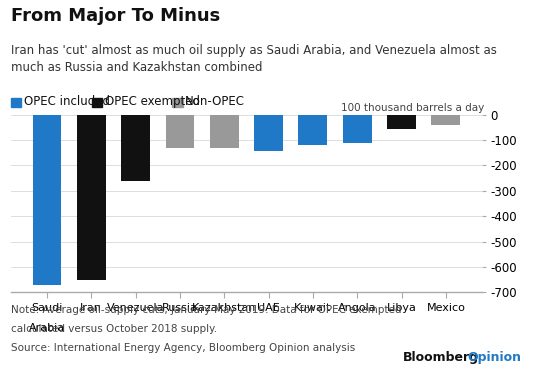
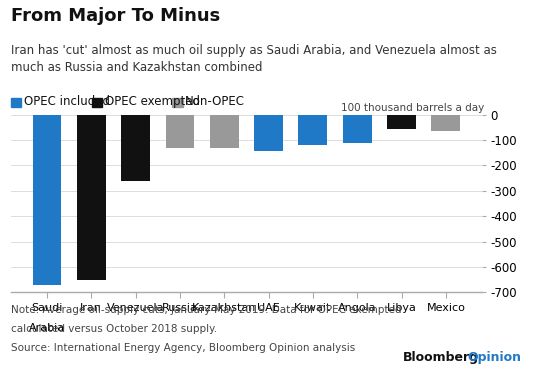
Mexico: -40 -> -65
